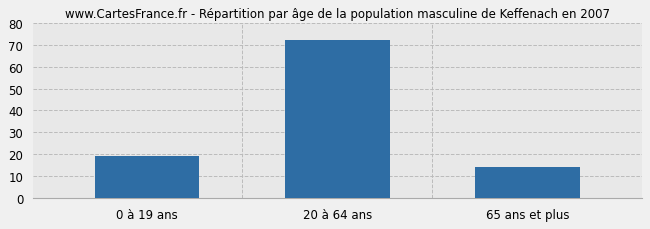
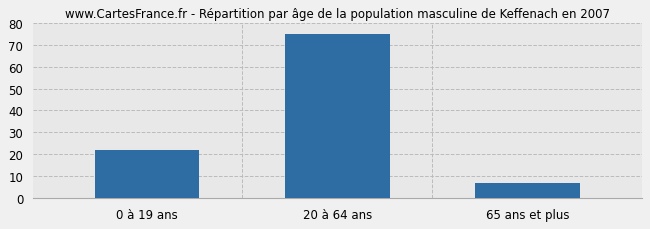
0 à 19 ans: 19 -> 22
20 à 64 ans: 72 -> 75
65 ans et plus: 14 -> 7
